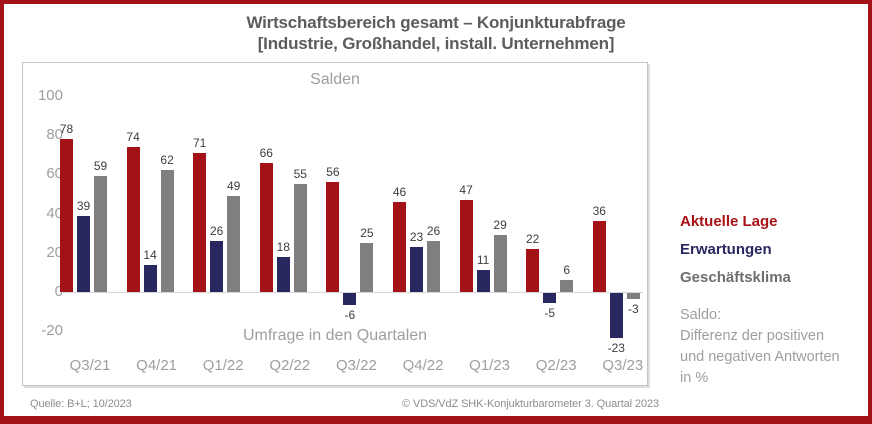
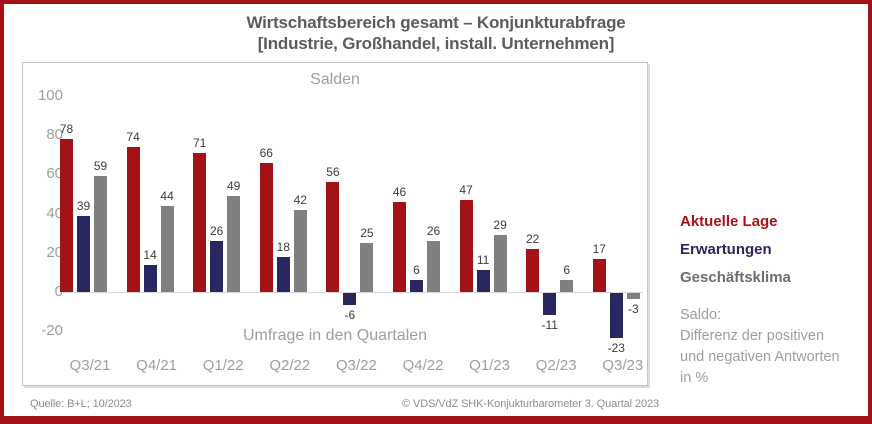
Geschäftsklima/Q4/21: 62 -> 44
Geschäftsklima/Q2/22: 55 -> 42
Erwartungen/Q4/22: 23 -> 6
Erwartungen/Q2/23: -5 -> -11
Aktuelle Lage/Q3/23: 36 -> 17
